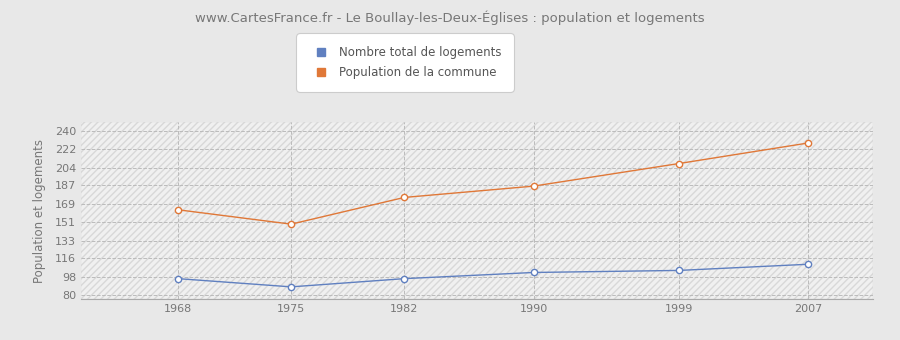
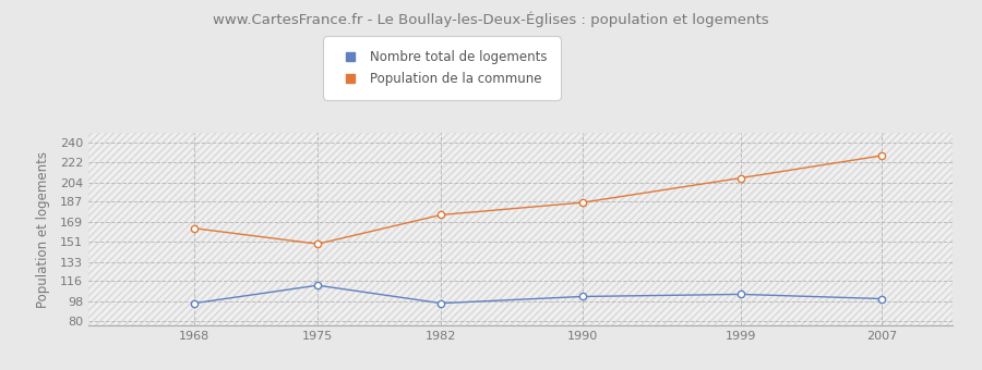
Nombre total de logements/1975: 88 -> 112
Nombre total de logements/2007: 110 -> 100
